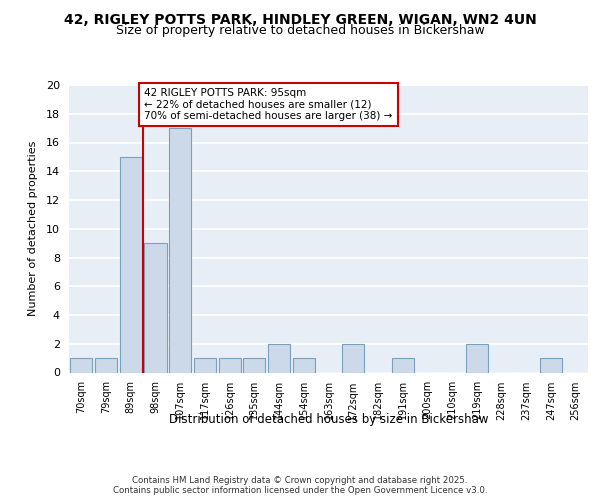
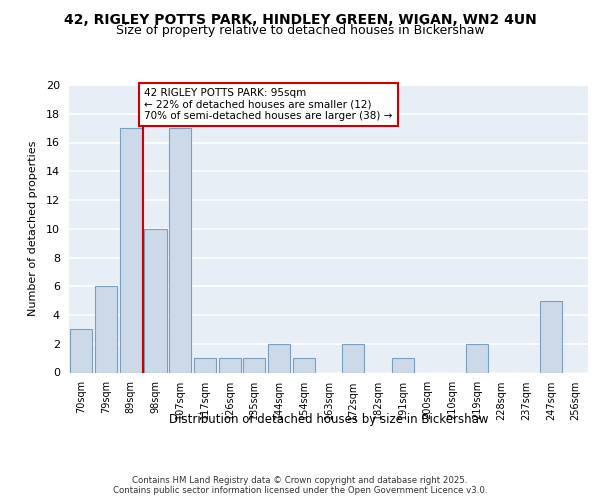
70sqm: 1 -> 3
79sqm: 1 -> 6
89sqm: 15 -> 17
98sqm: 9 -> 10
247sqm: 1 -> 5
